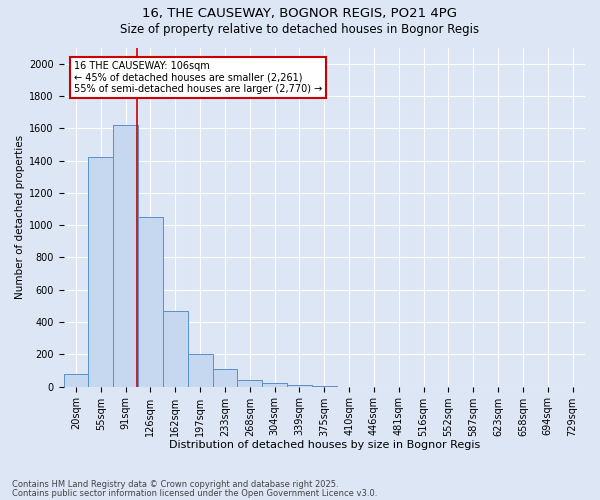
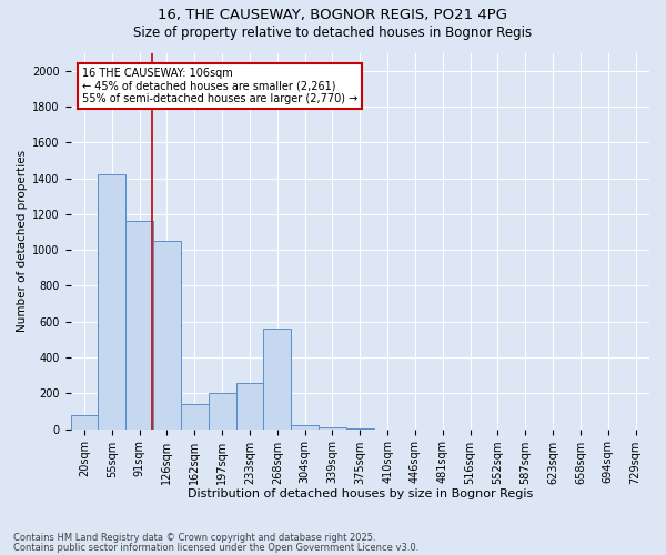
91sqm: 1620 -> 1160
162sqm: 470 -> 140
233sqm: 110 -> 260
268sqm: 40 -> 560
